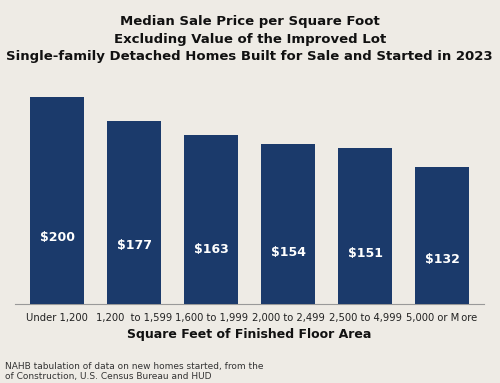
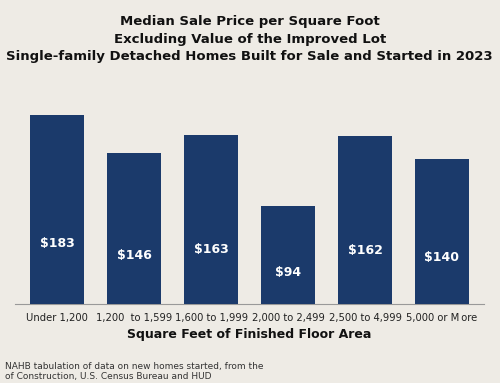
Under 1,200: $200 -> $183
1,200 to 1,599: $177 -> $146
2,000 to 2,499: $154 -> $94
2,500 to 4,999: $151 -> $162
5,000 or M ore: $132 -> $140
